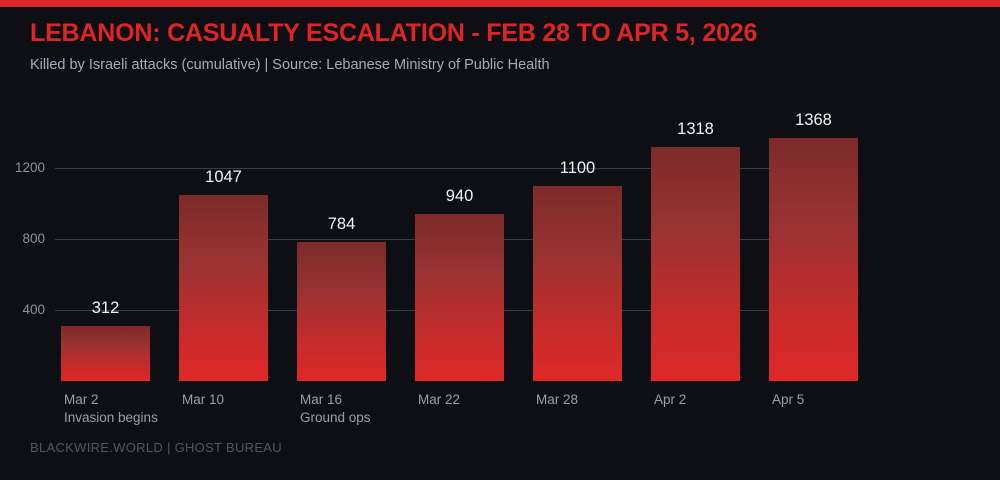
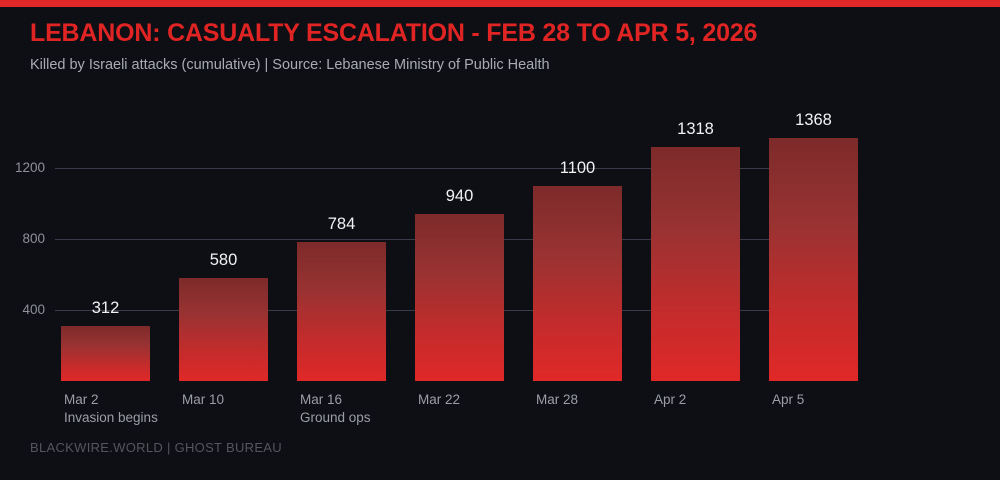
Mar 10: 1047 -> 580
